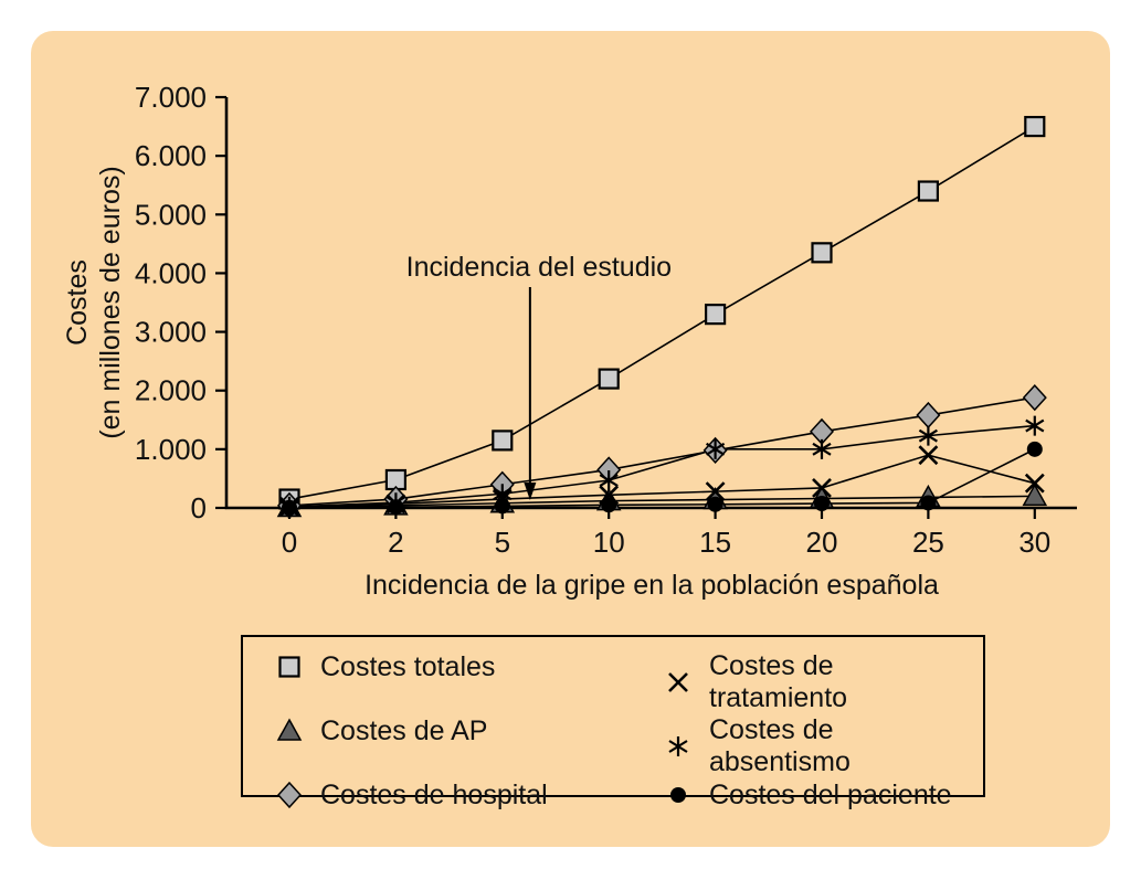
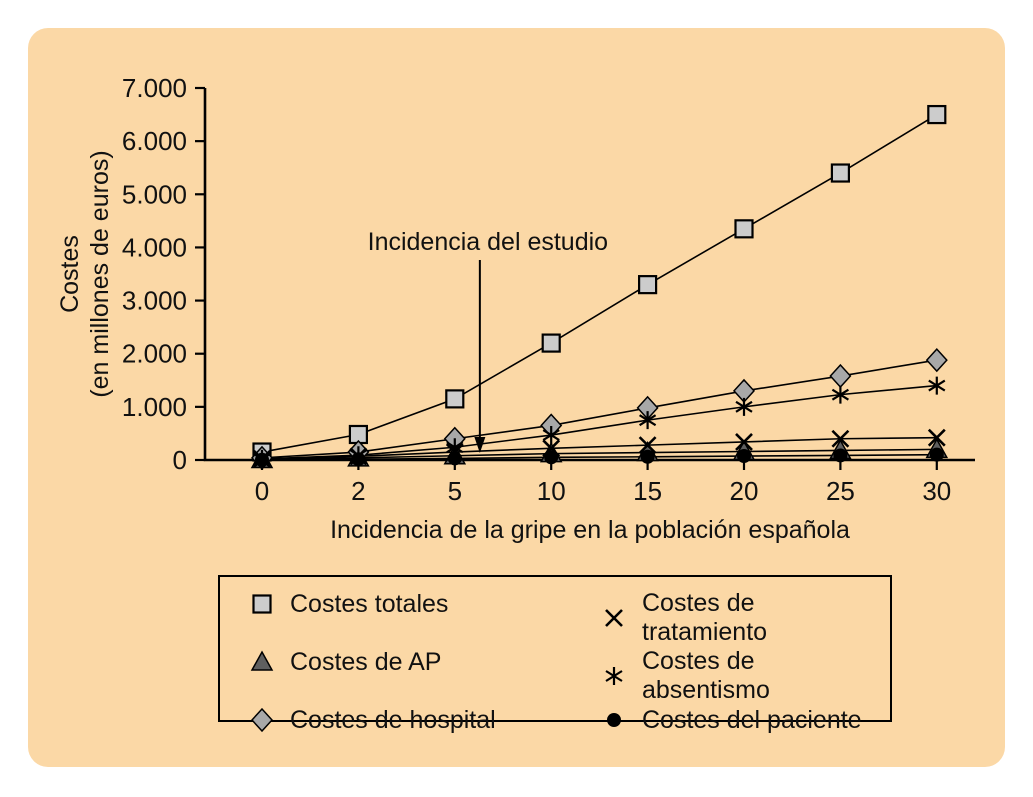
Costes de absentismo/15: 1000 -> 800
Costes de tratamiento/25: 900 -> 400
Costes del paciente/30: 1000 -> 100
